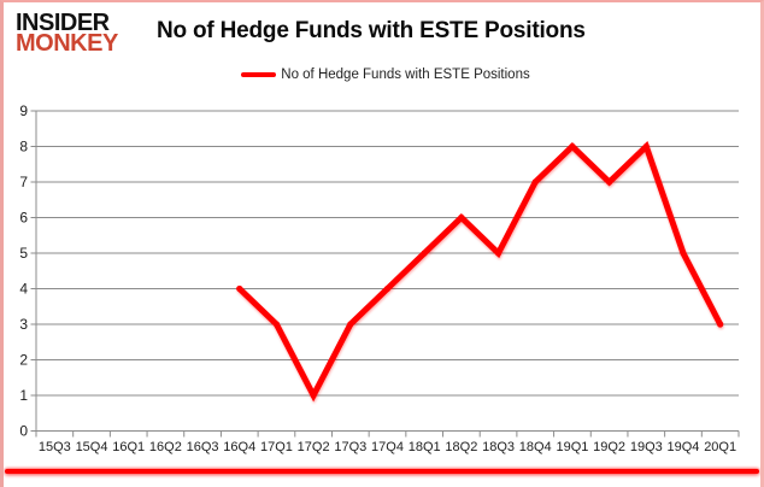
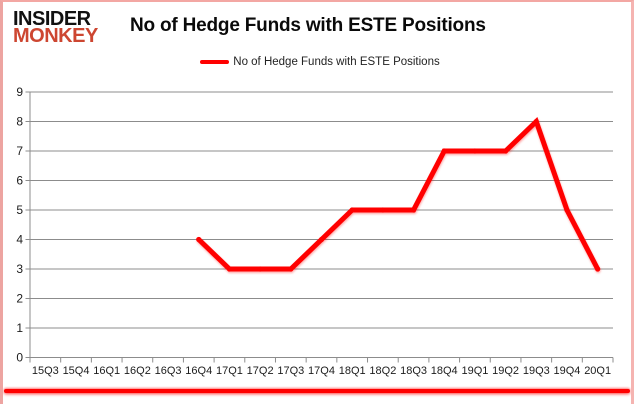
17Q2: 1 -> 3
18Q2: 6 -> 5
19Q1: 8 -> 7
